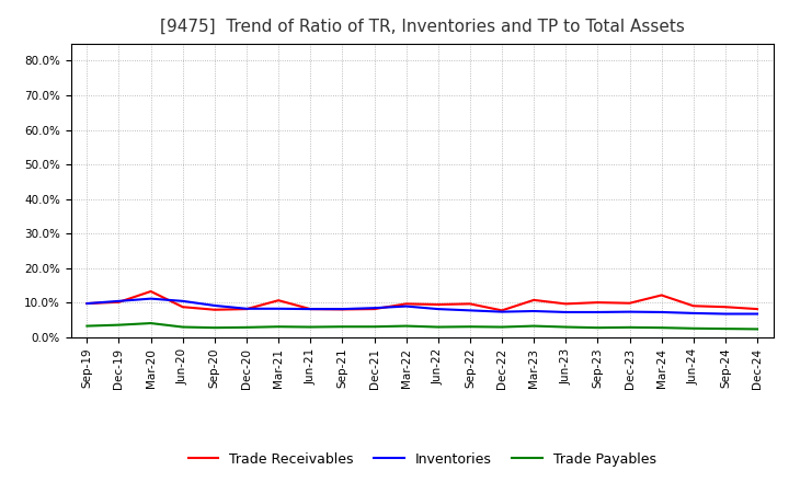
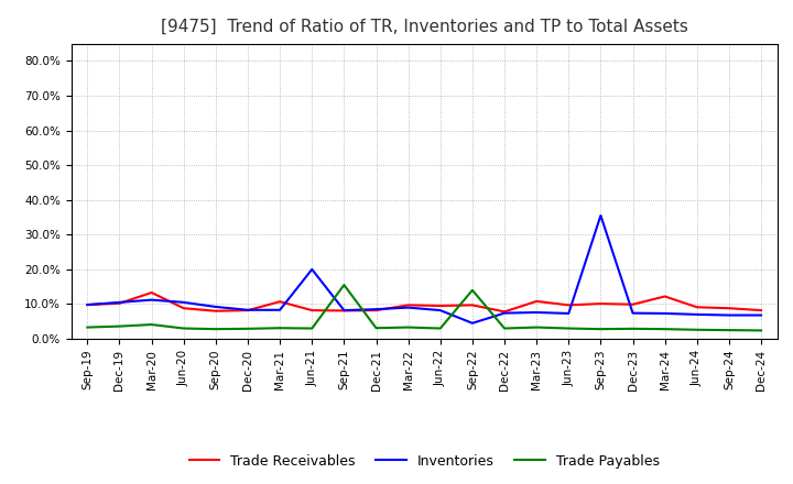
Inventories/Jun-21: 8.2% -> 20.0%
Trade Payables/Sep-21: 3.1% -> 15.5%
Inventories/Sep-22: 7.8% -> 4.5%
Trade Payables/Sep-22: 3.1% -> 14.0%
Inventories/Sep-23: 7.3% -> 35.5%
